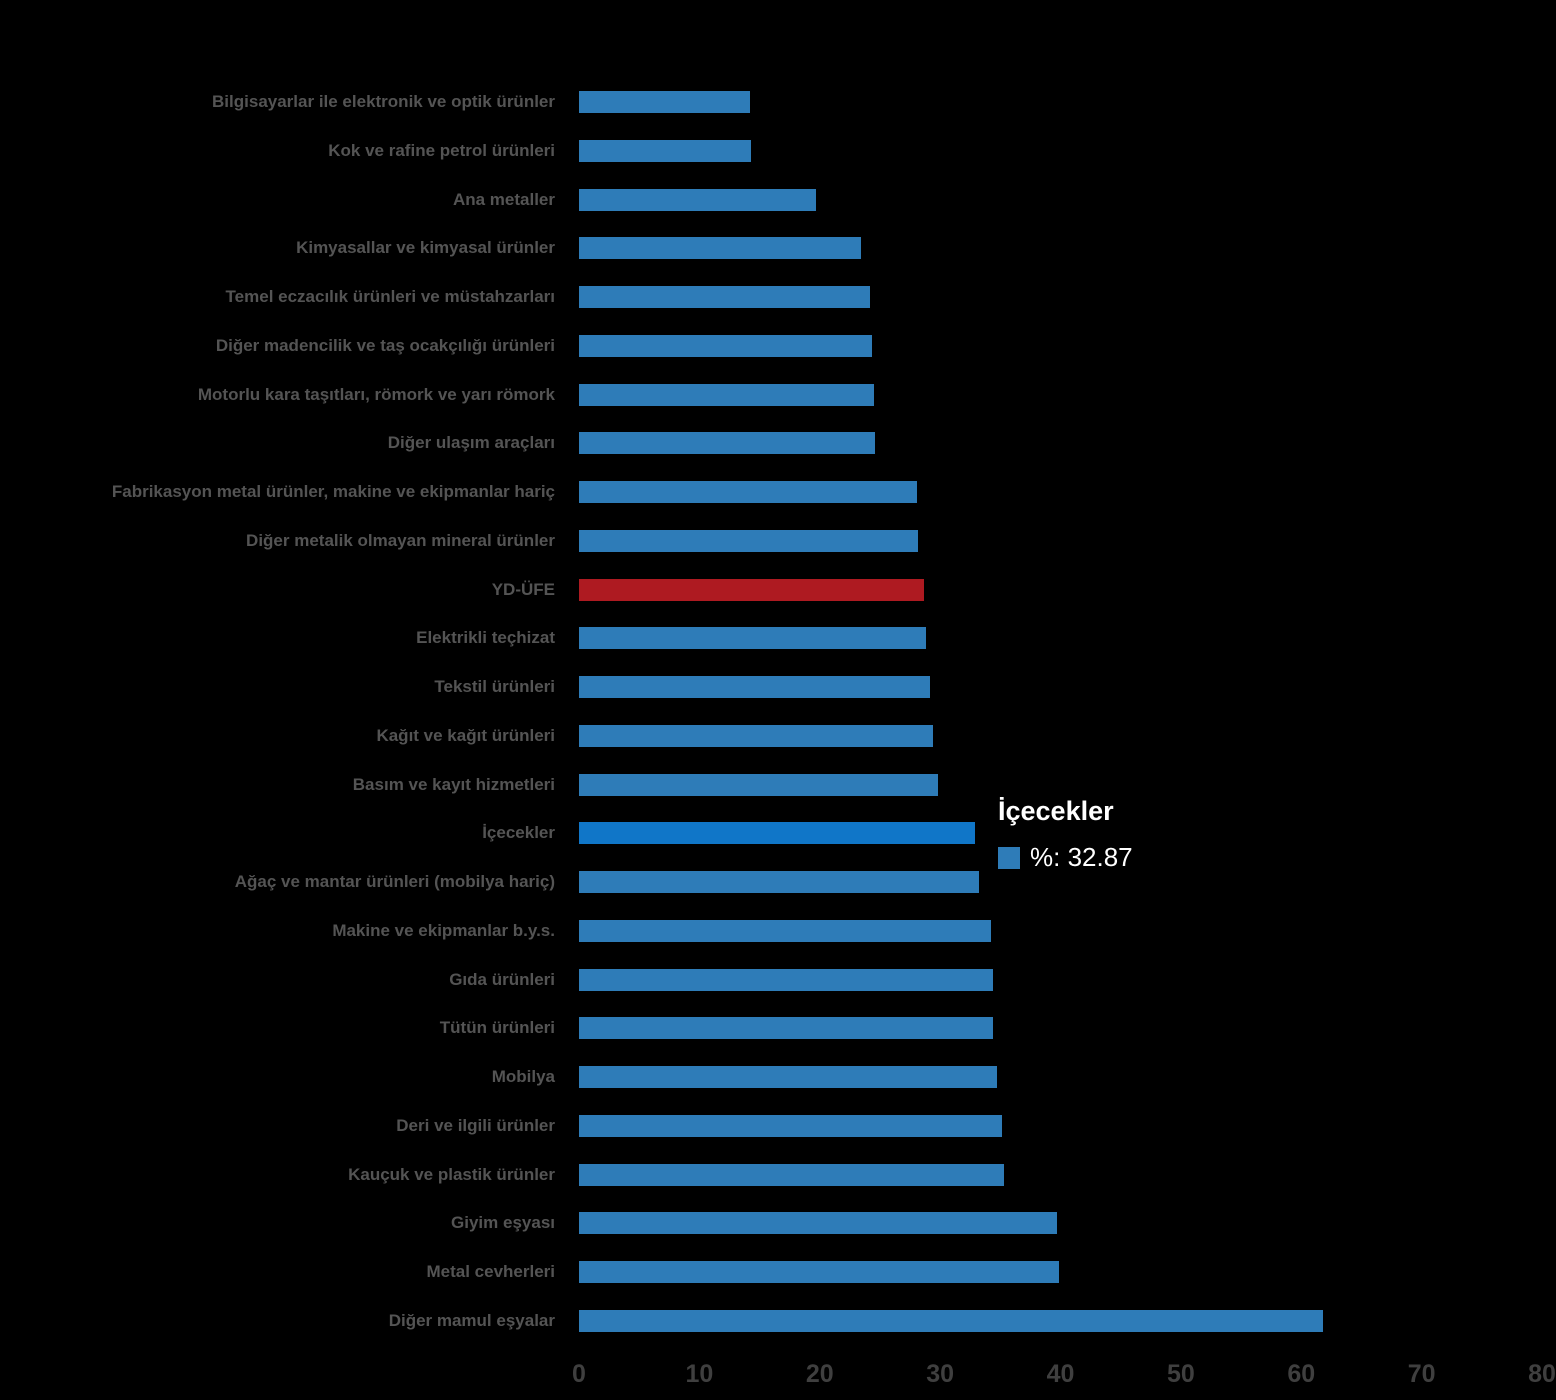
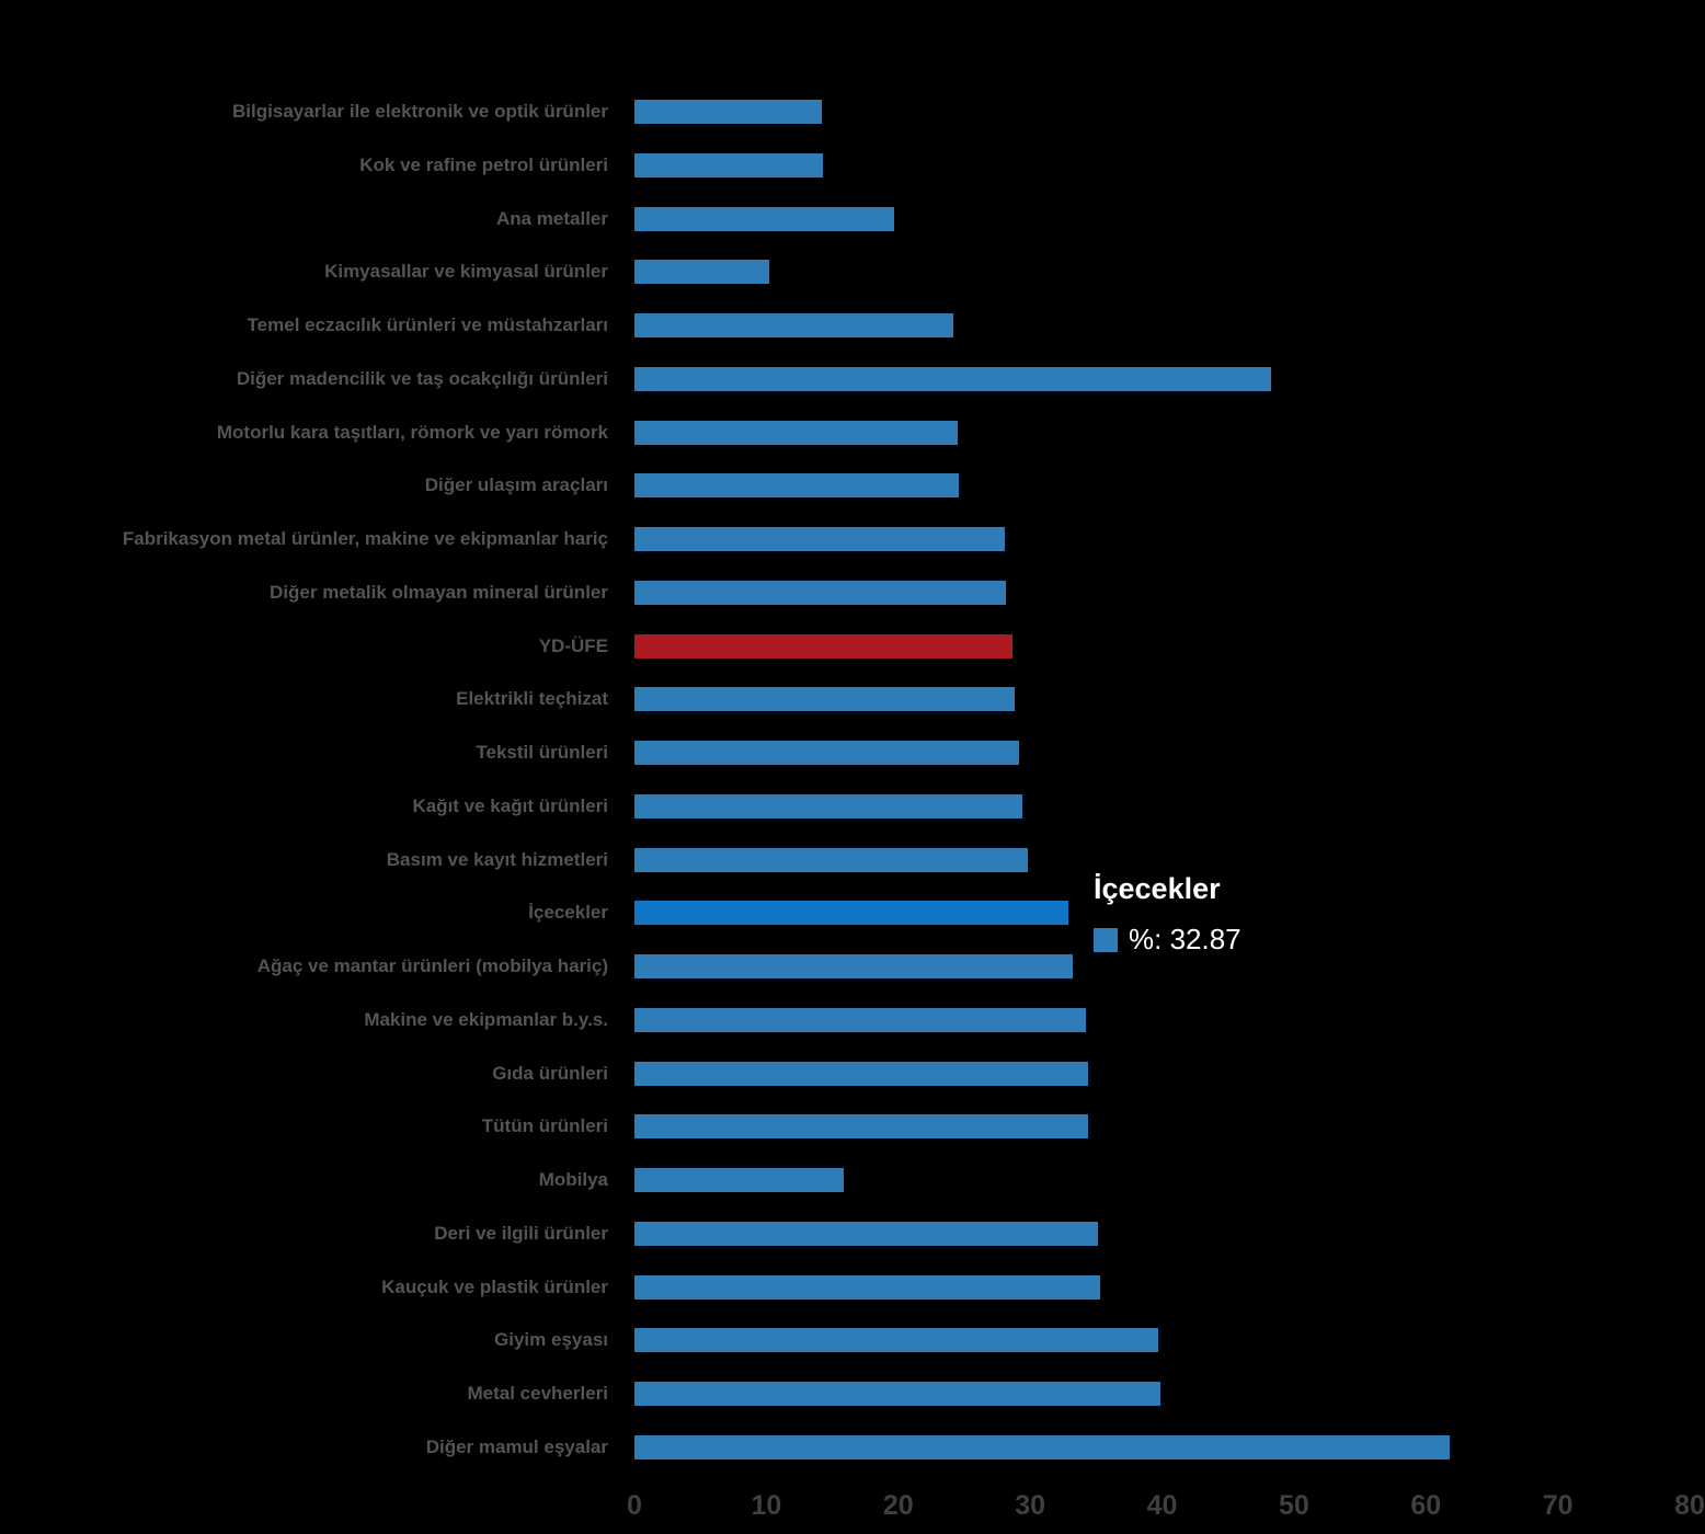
Kimyasallar ve kimyasal ürünler: 23.4 -> 10.2
Diğer madencilik ve taş ocakçılığı ürünleri: 24.3 -> 48.3
Mobilya: 34.7 -> 15.9
